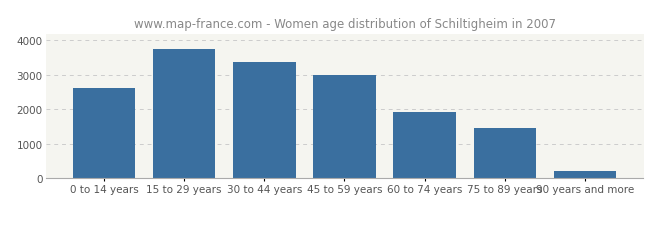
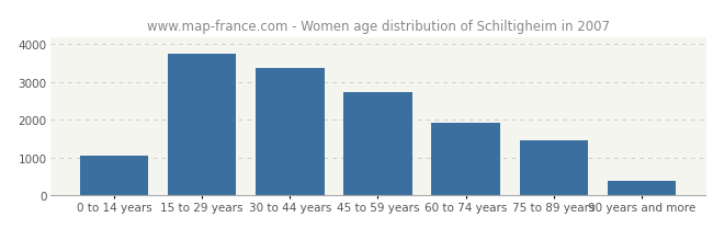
0 to 14 years: 2620 -> 1050
45 to 59 years: 3000 -> 2750
90 years and more: 220 -> 400
